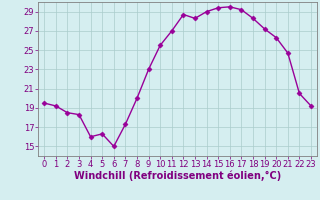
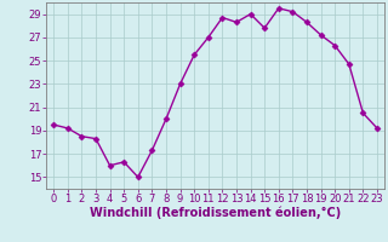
15: 29.4 -> 27.8
